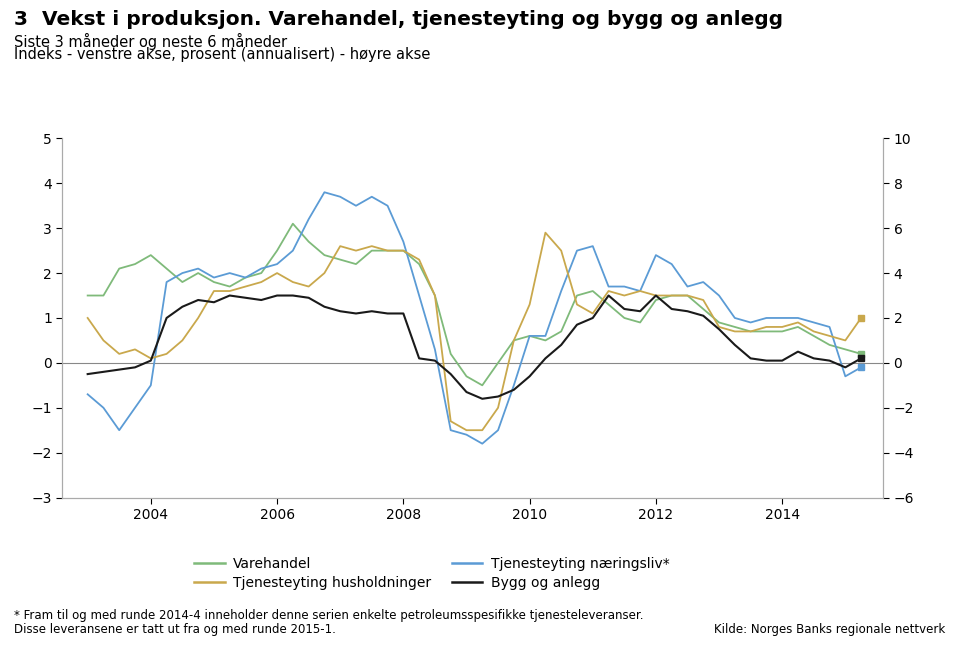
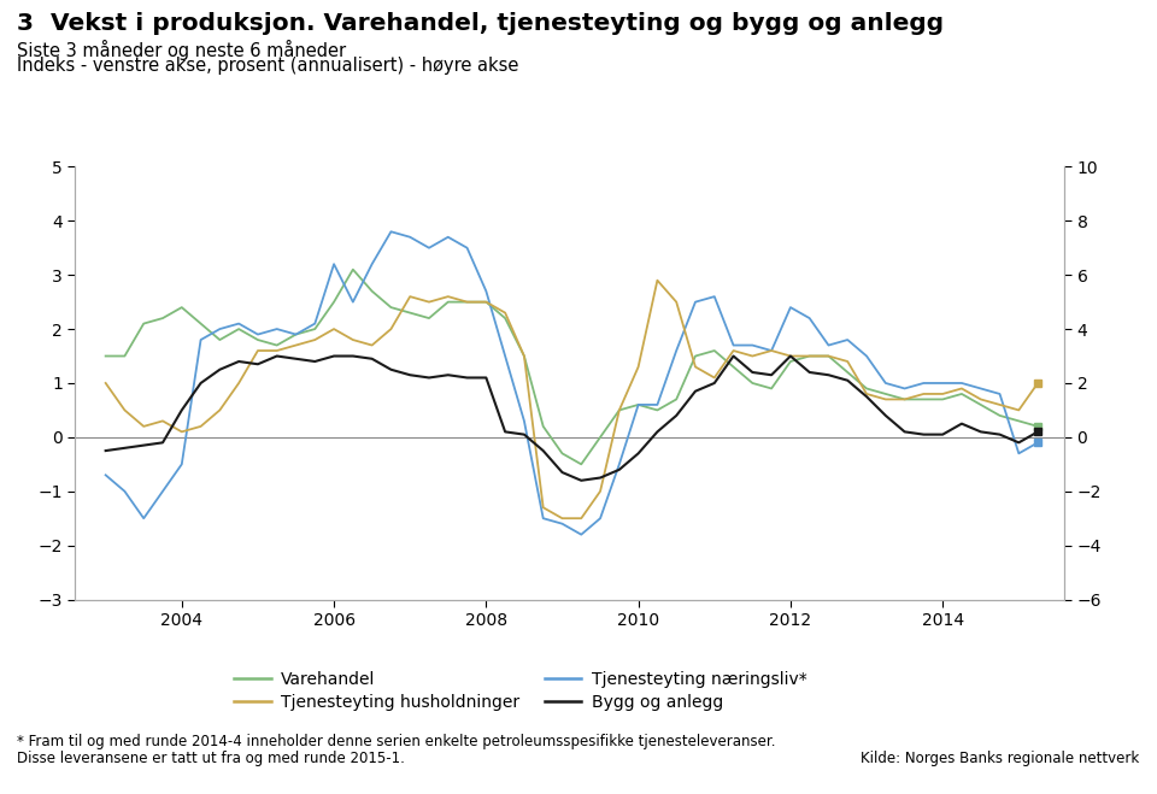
Bygg og anlegg/2004: 0.1 -> 1.0
Tjenesteyting næringsliv*/2006: 2.2 -> 3.2
